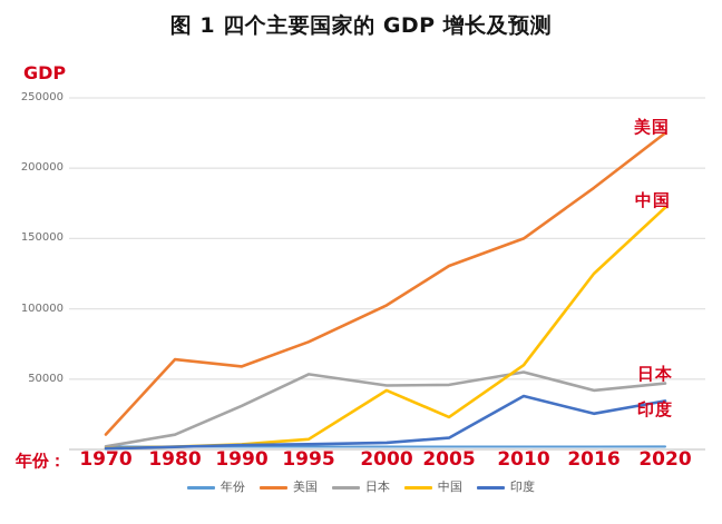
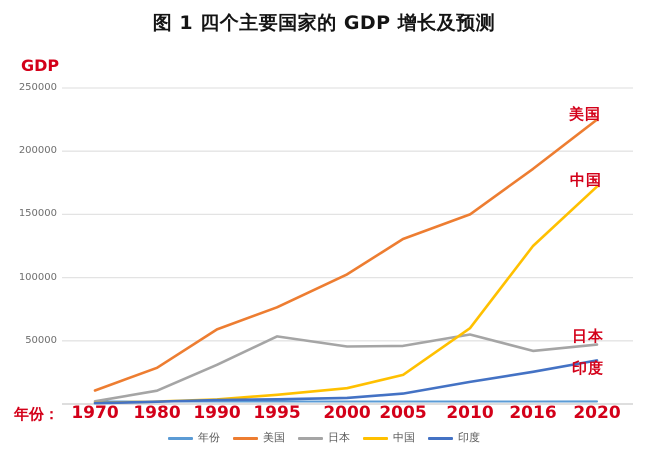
美国/1980: 64000 -> 29000
中国/2000: 42000 -> 12000
印度/2010: 38000 -> 18000
